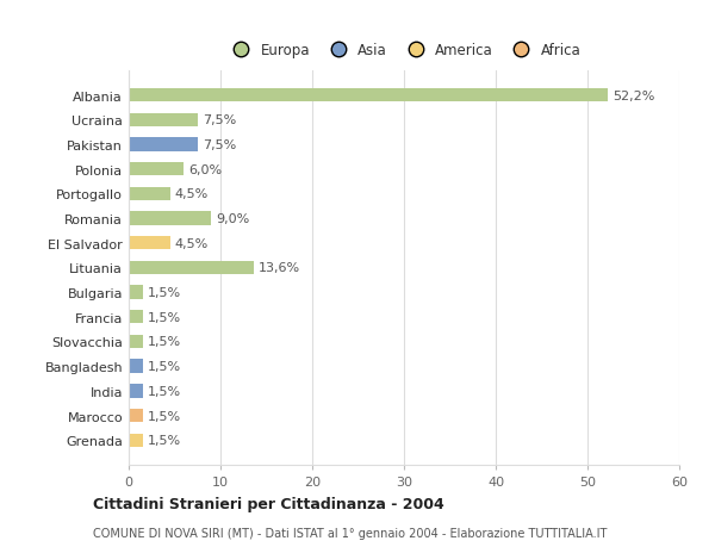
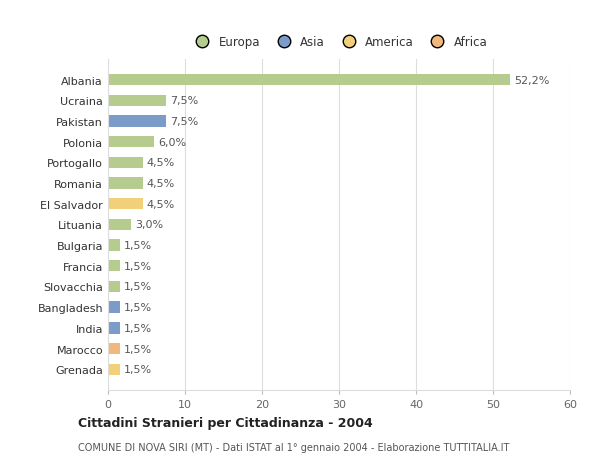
Romania: 9,0% -> 4,5%
Lituania: 13,6% -> 3,0%
